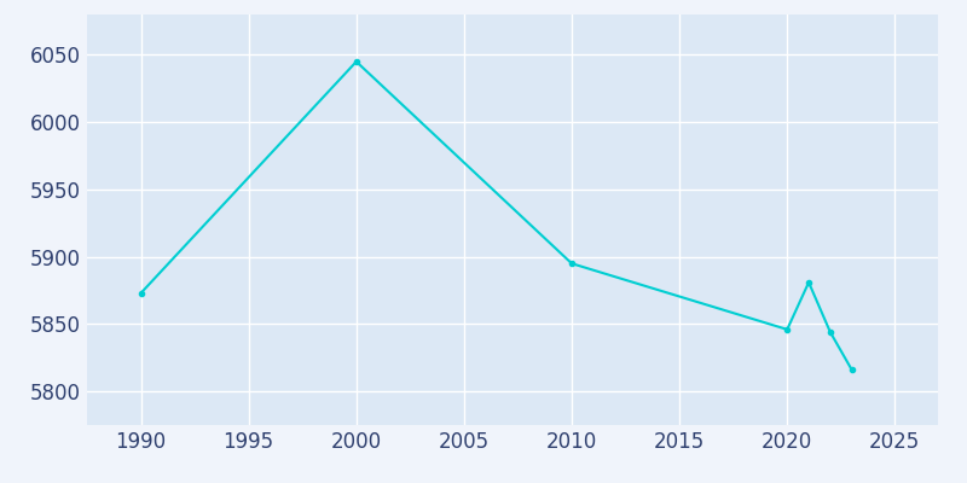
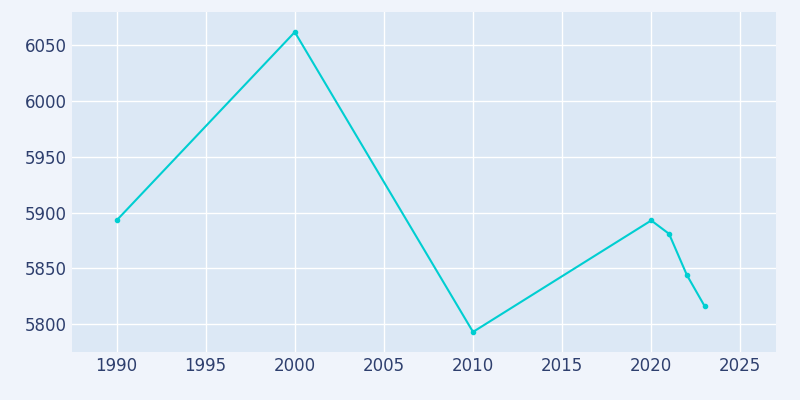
1990: 5873 -> 5893
2000: 6045 -> 6062
2010: 5895 -> 5793
2020: 5846 -> 5893
